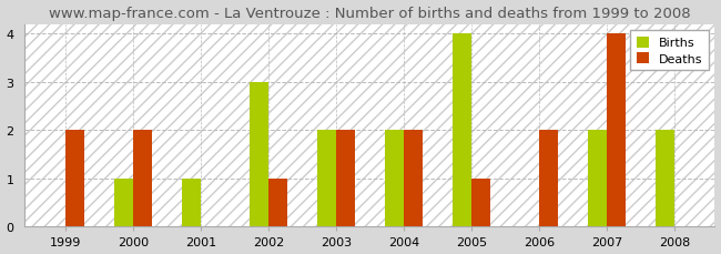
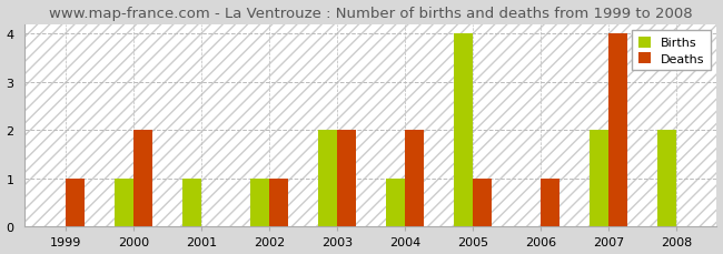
Deaths/1999: 2 -> 1
Births/2002: 3 -> 1
Births/2004: 2 -> 1
Deaths/2006: 2 -> 1
